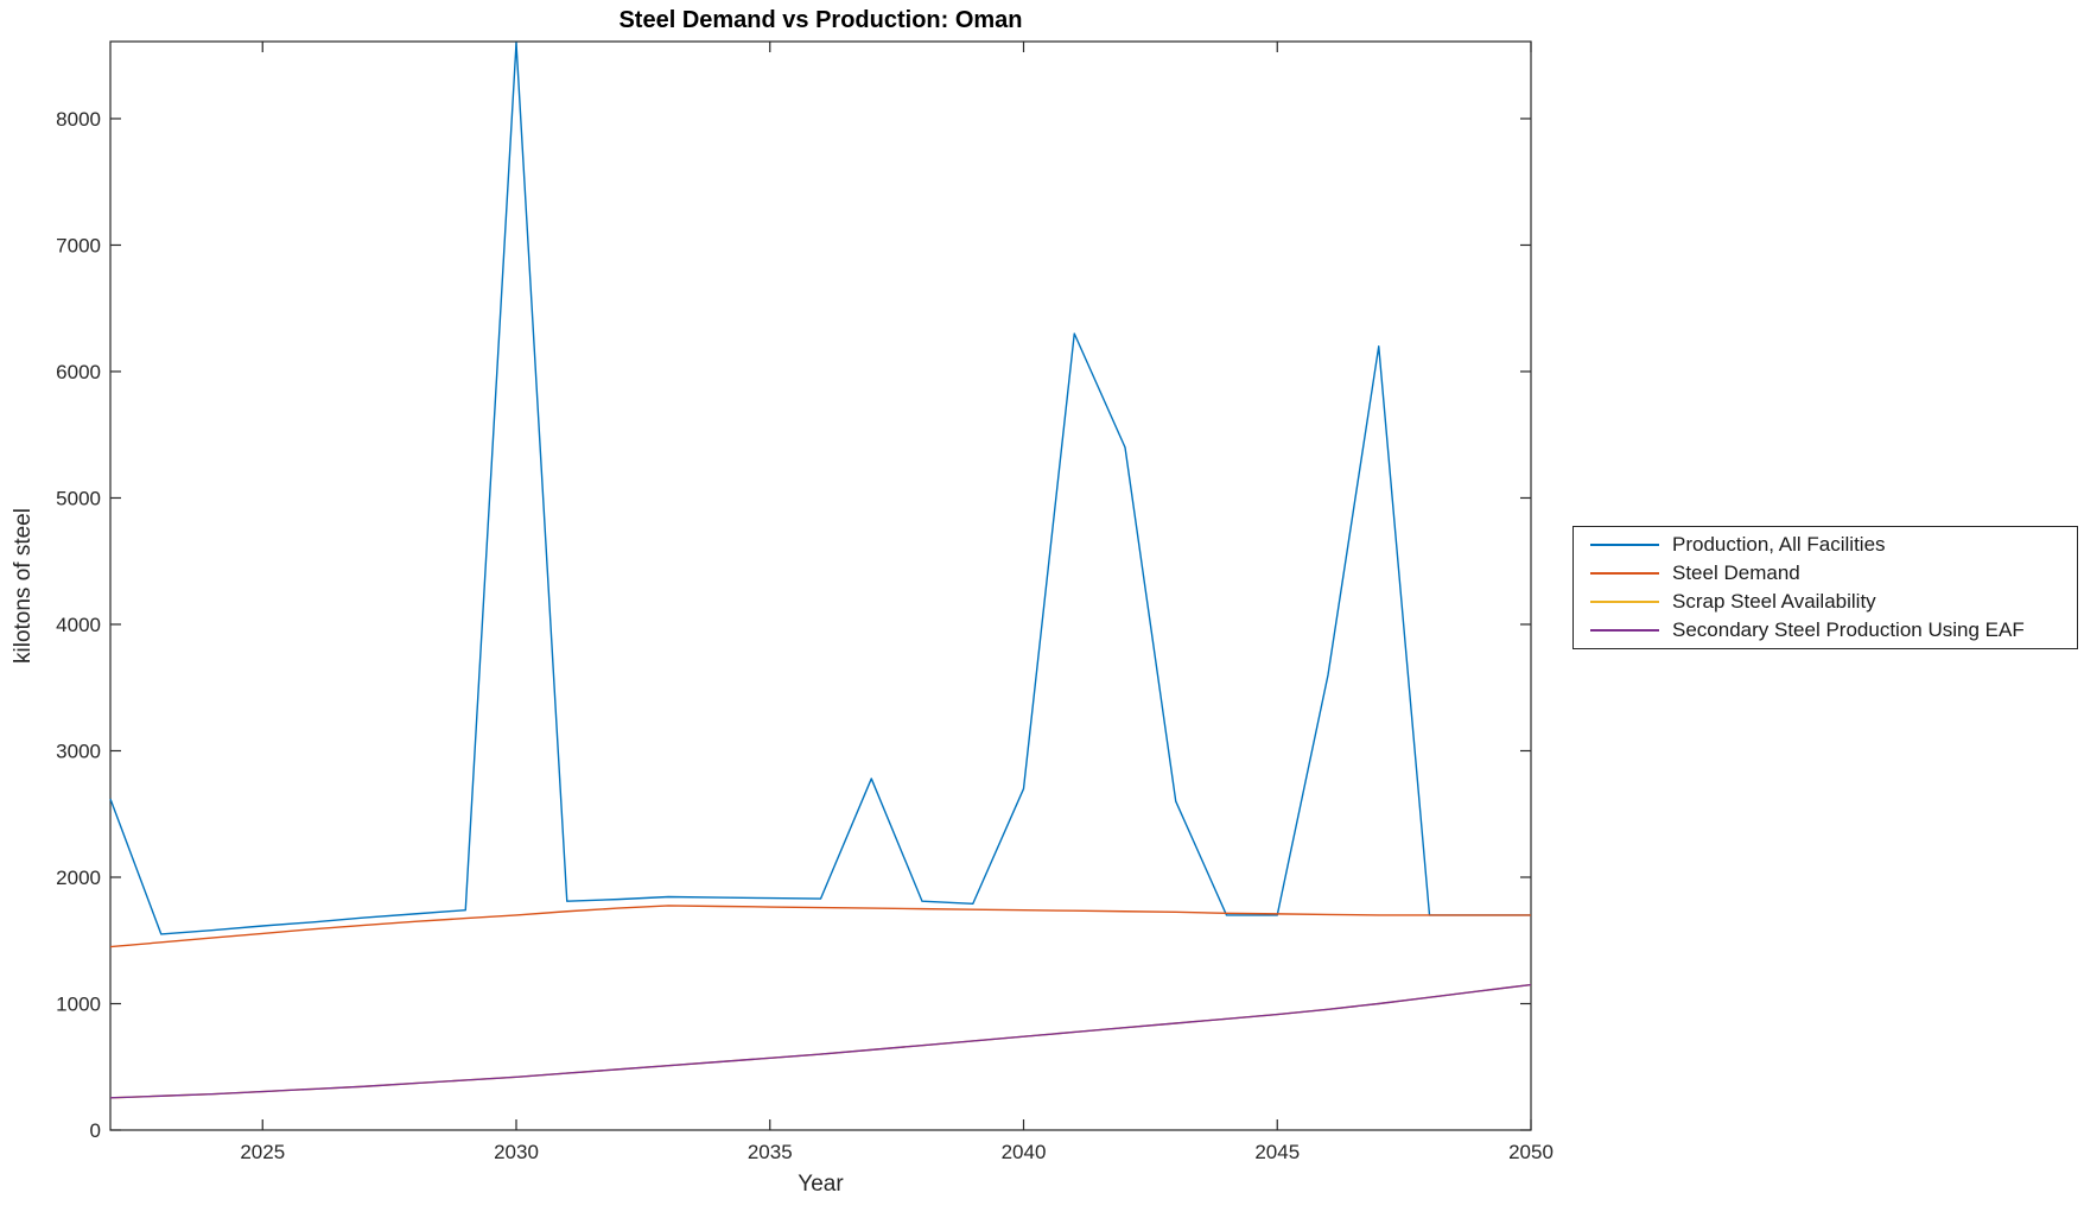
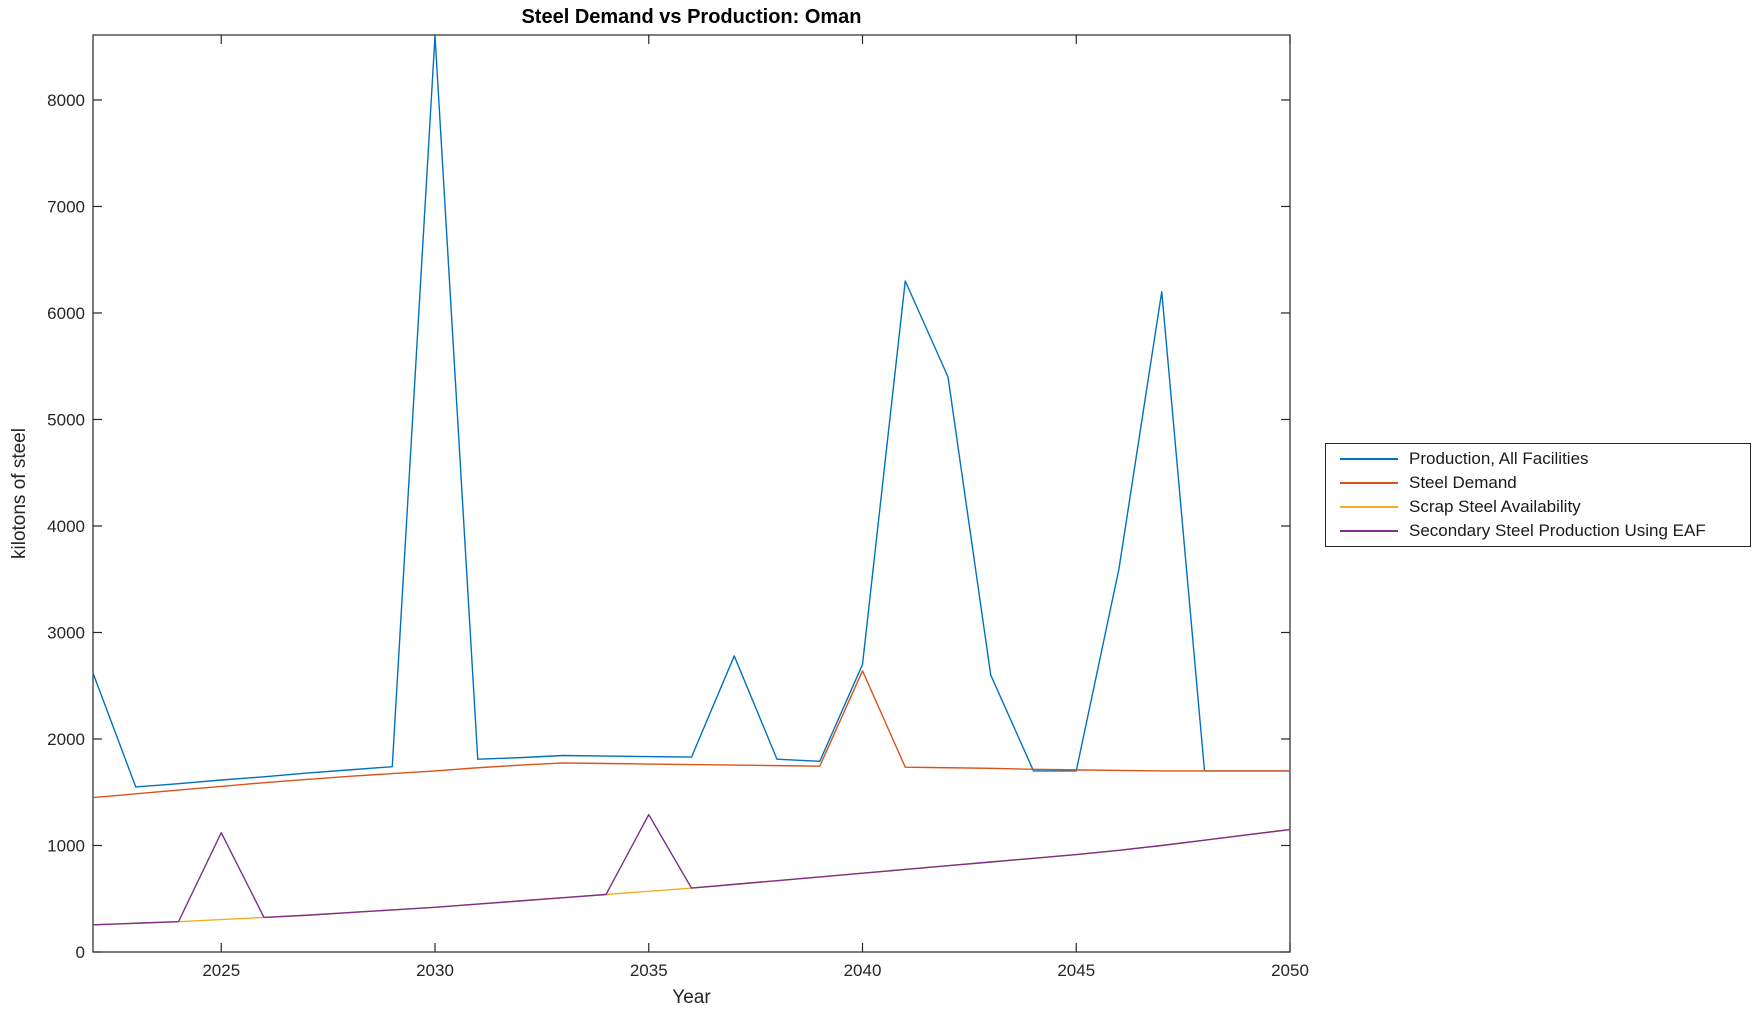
Secondary Steel Production Using EAF/2025: 300 -> 1120
Secondary Steel Production Using EAF/2035: 570 -> 1290
Steel Demand/2040: 1740 -> 2640
